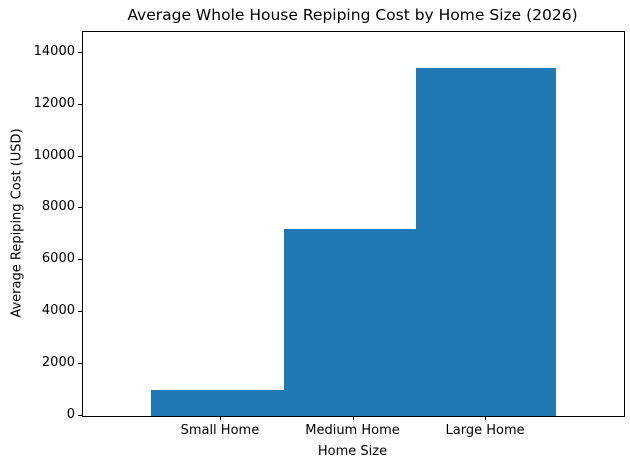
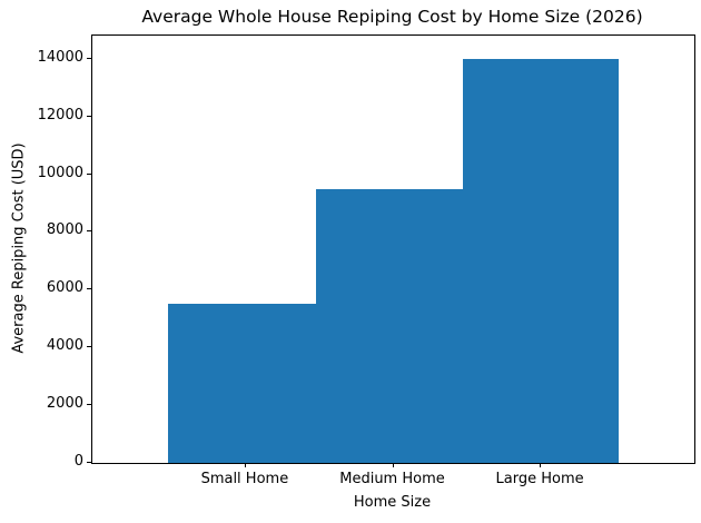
Small Home: 1000 -> 5500
Medium Home: 7200 -> 9500
Large Home: 13400 -> 14000
